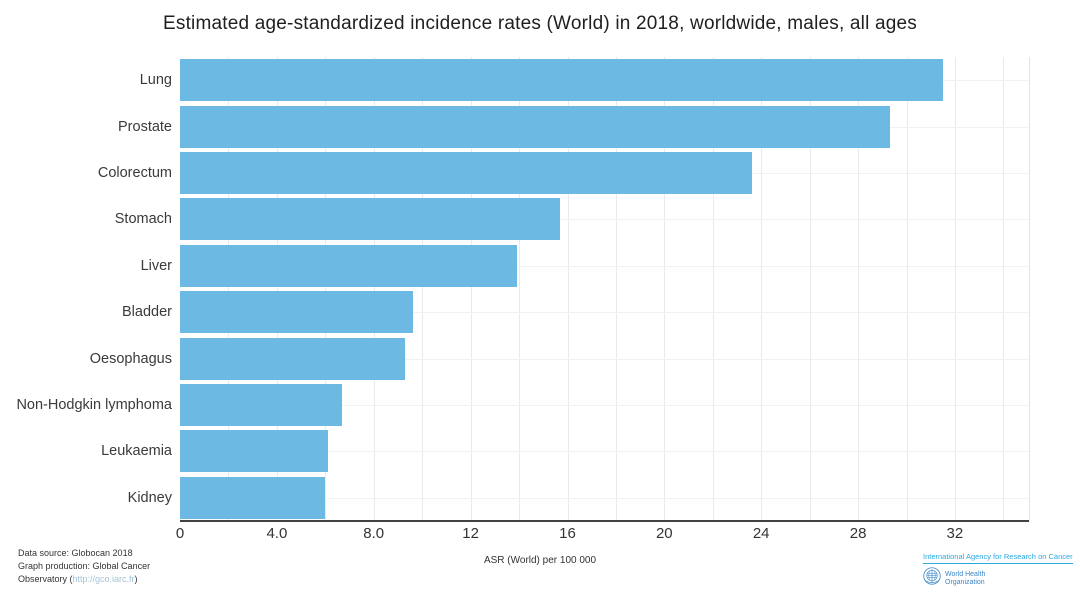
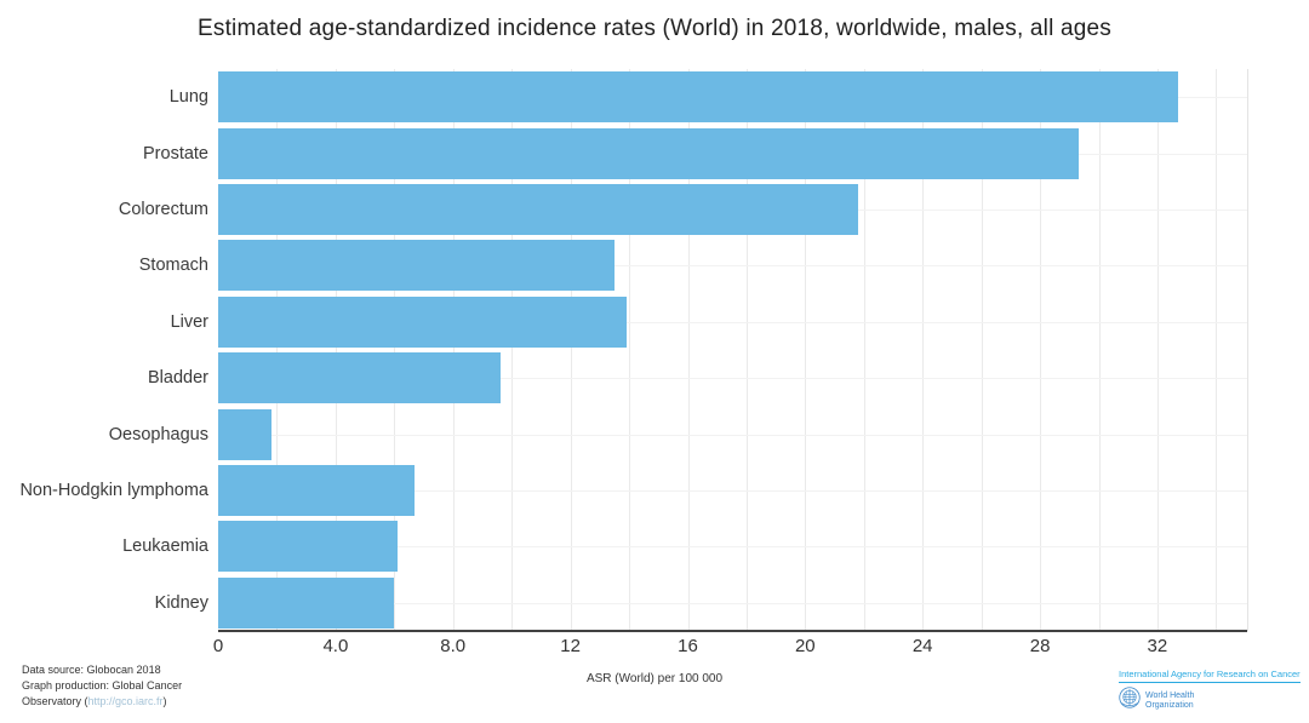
Lung: 31.5 -> 32.7
Colorectum: 23.6 -> 21.8
Stomach: 15.7 -> 13.5
Oesophagus: 9.3 -> 1.8
